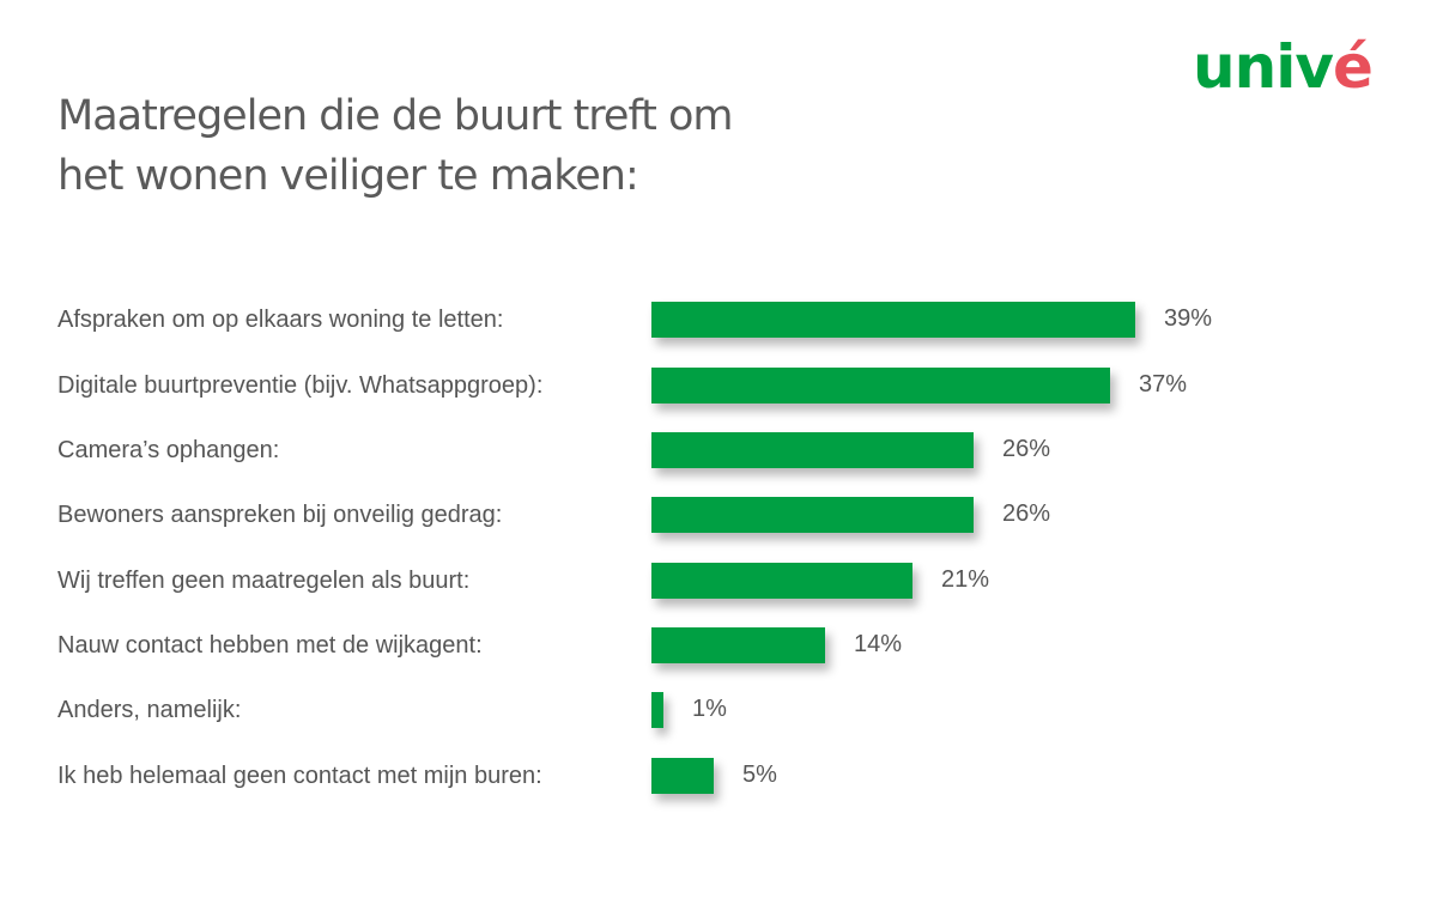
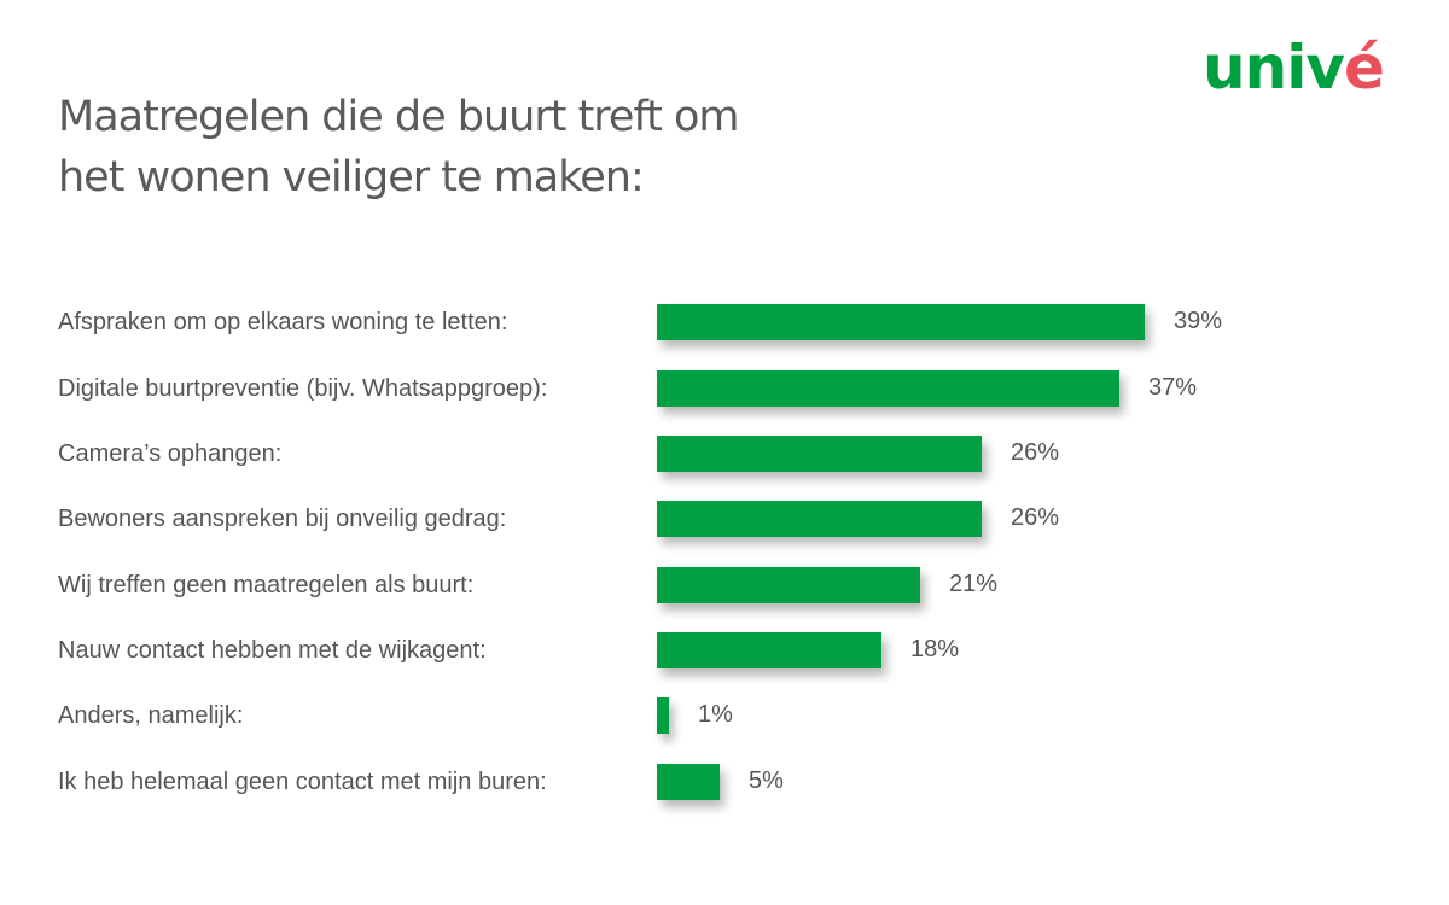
Nauw contact hebben met de wijkagent:: 14% -> 18%
